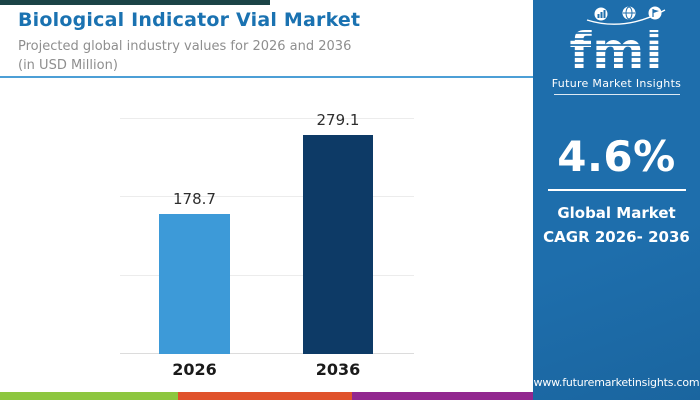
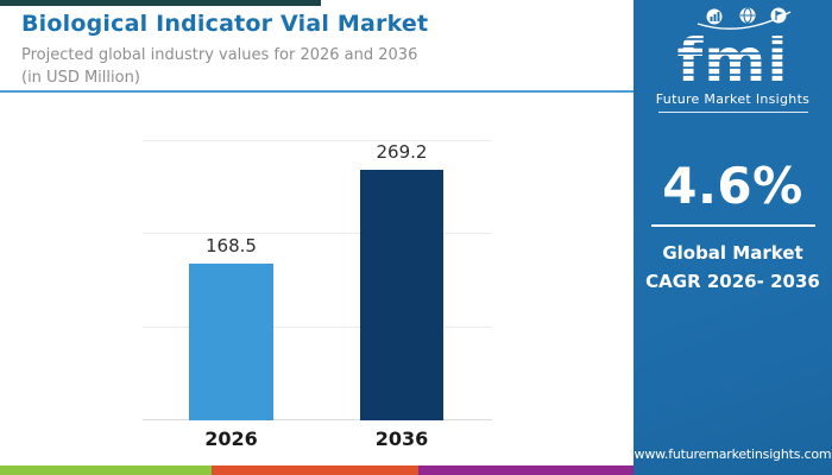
2026: 178.7 -> 168.5
2036: 279.1 -> 269.2
